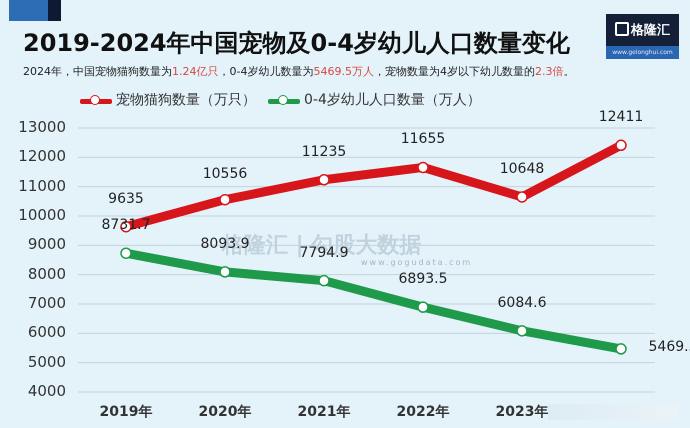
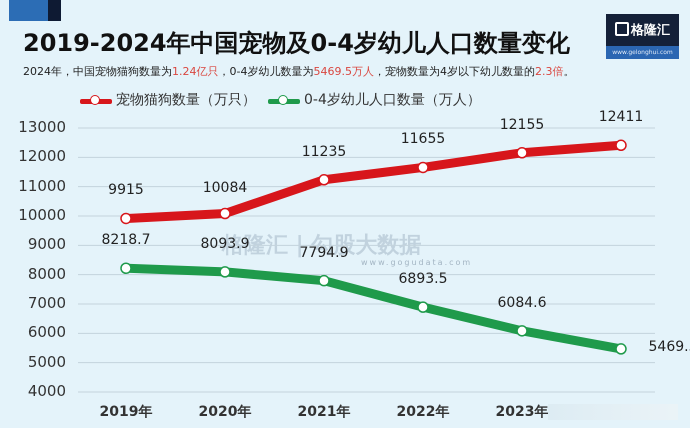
宠物猫狗数量（万只）/2019年: 9635 -> 9915
0-4岁幼儿人口数量（万人）/2019年: 8731.7 -> 8218.7
宠物猫狗数量（万只）/2020年: 10556 -> 10084
宠物猫狗数量（万只）/2023年: 10648 -> 12155
